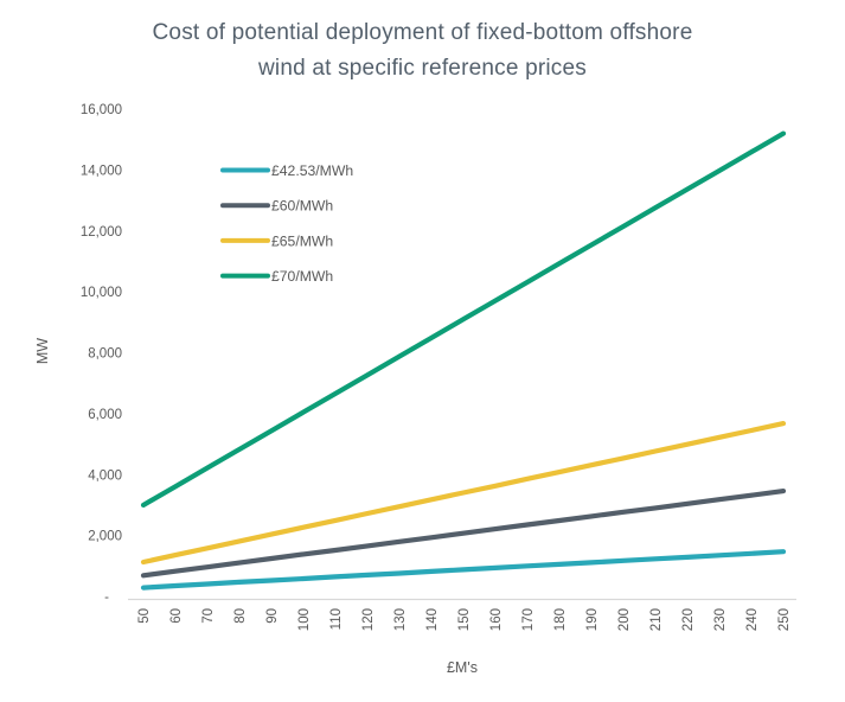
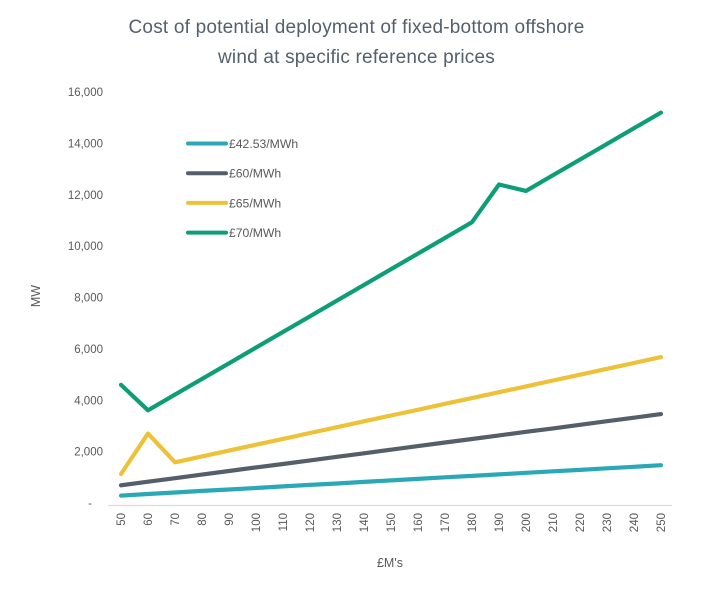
£70/MWh/50: 3000 -> 4600
£65/MWh/60: 1400 -> 2700
£70/MWh/190: 11500 -> 12400
